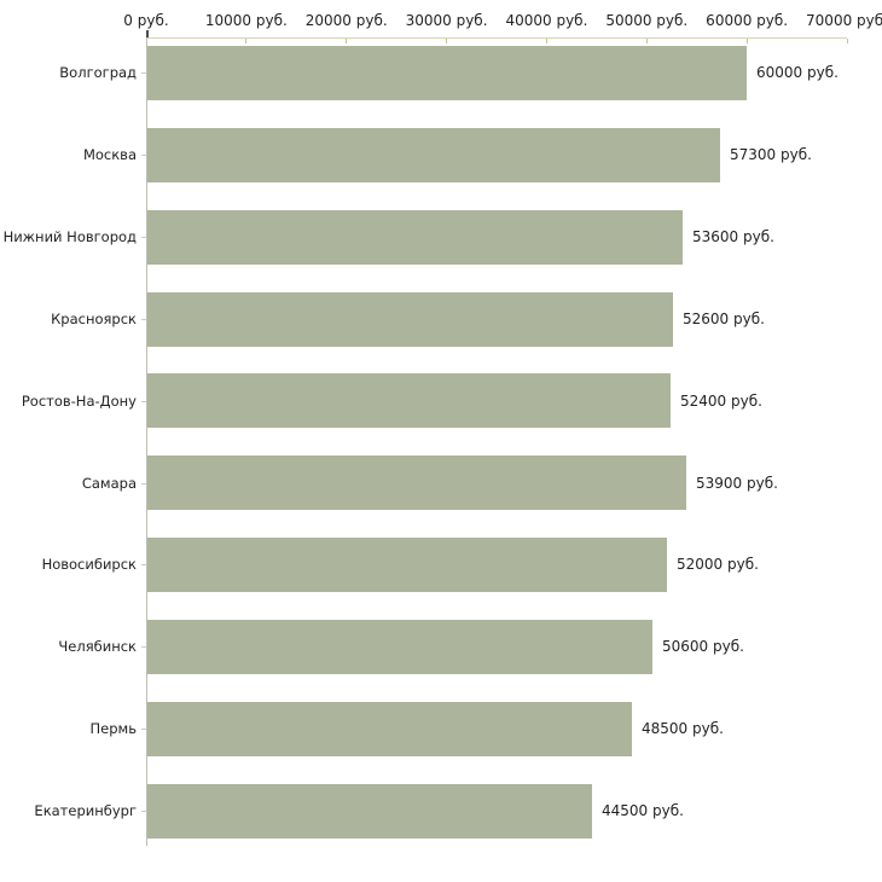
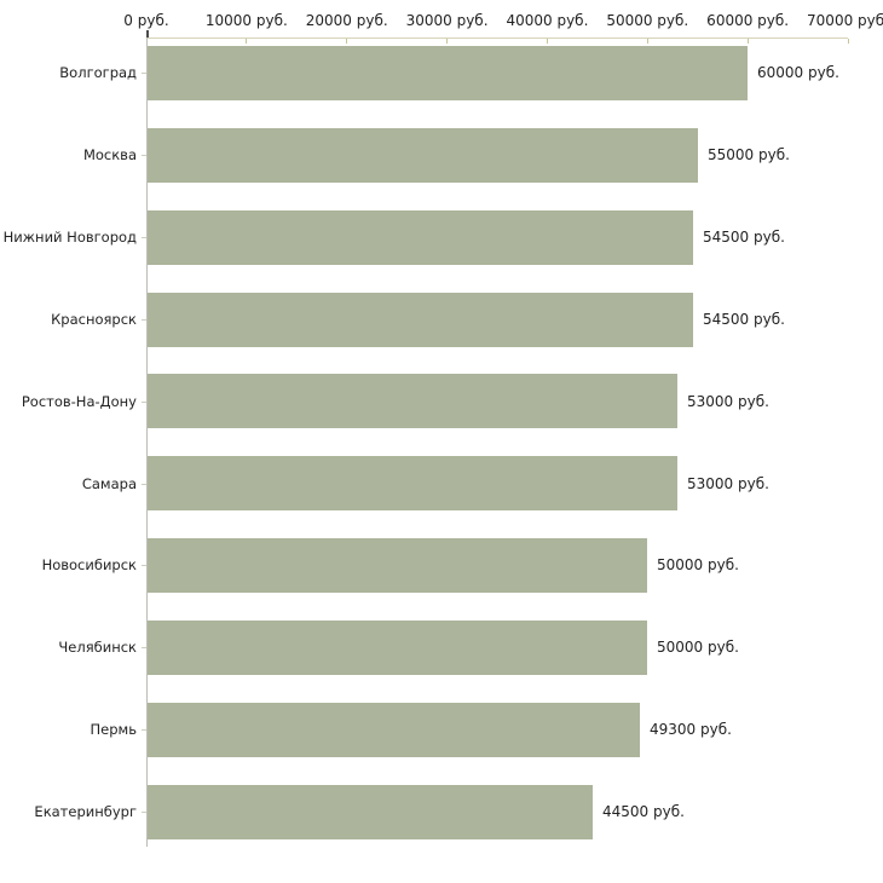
Москва: 57300 -> 55000
Нижний Новгород: 53600 -> 54500
Красноярск: 52600 -> 54500
Ростов-На-Дону: 52400 -> 53000
Самара: 53900 -> 53000
Новосибирск: 52000 -> 50000
Челябинск: 50600 -> 50000
Пермь: 48500 -> 49300
